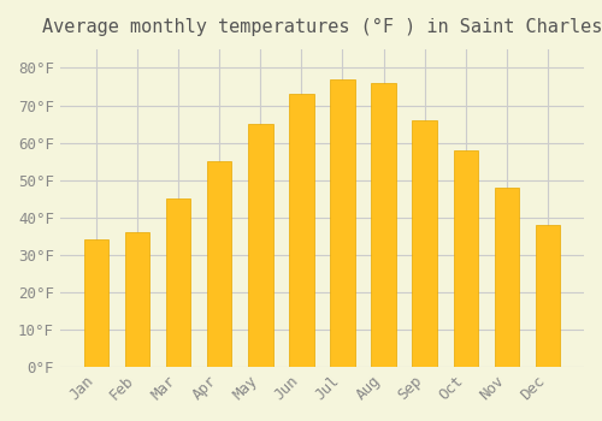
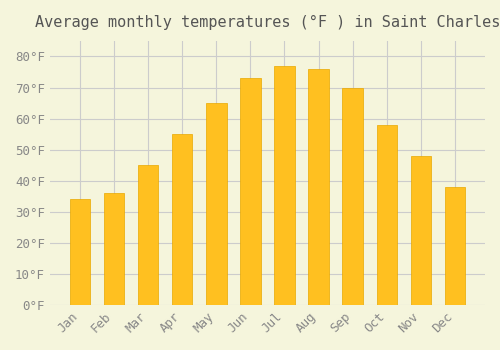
Sep: 66°F -> 70°F
